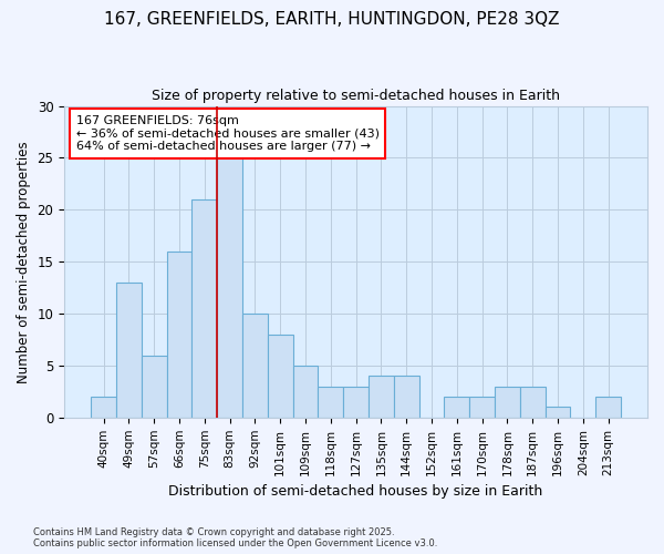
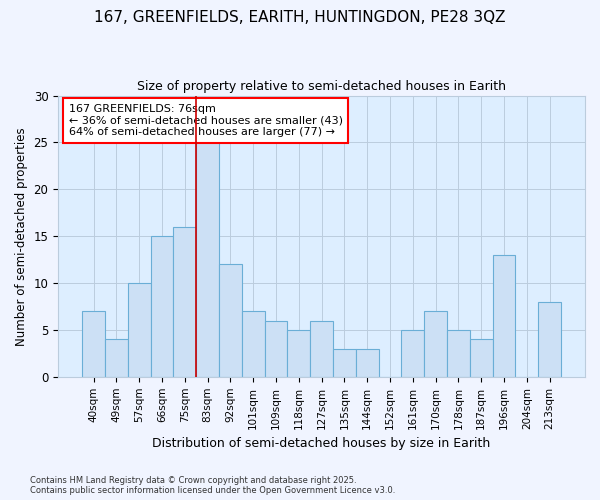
40sqm: 2 -> 7
49sqm: 13 -> 4
57sqm: 6 -> 10
66sqm: 16 -> 15
75sqm: 21 -> 16
92sqm: 10 -> 12
101sqm: 8 -> 7
109sqm: 5 -> 6
118sqm: 3 -> 5
127sqm: 3 -> 6
135sqm: 4 -> 3
144sqm: 4 -> 3
161sqm: 2 -> 5
170sqm: 2 -> 7
178sqm: 3 -> 5
187sqm: 3 -> 4
196sqm: 1 -> 13
213sqm: 2 -> 8
